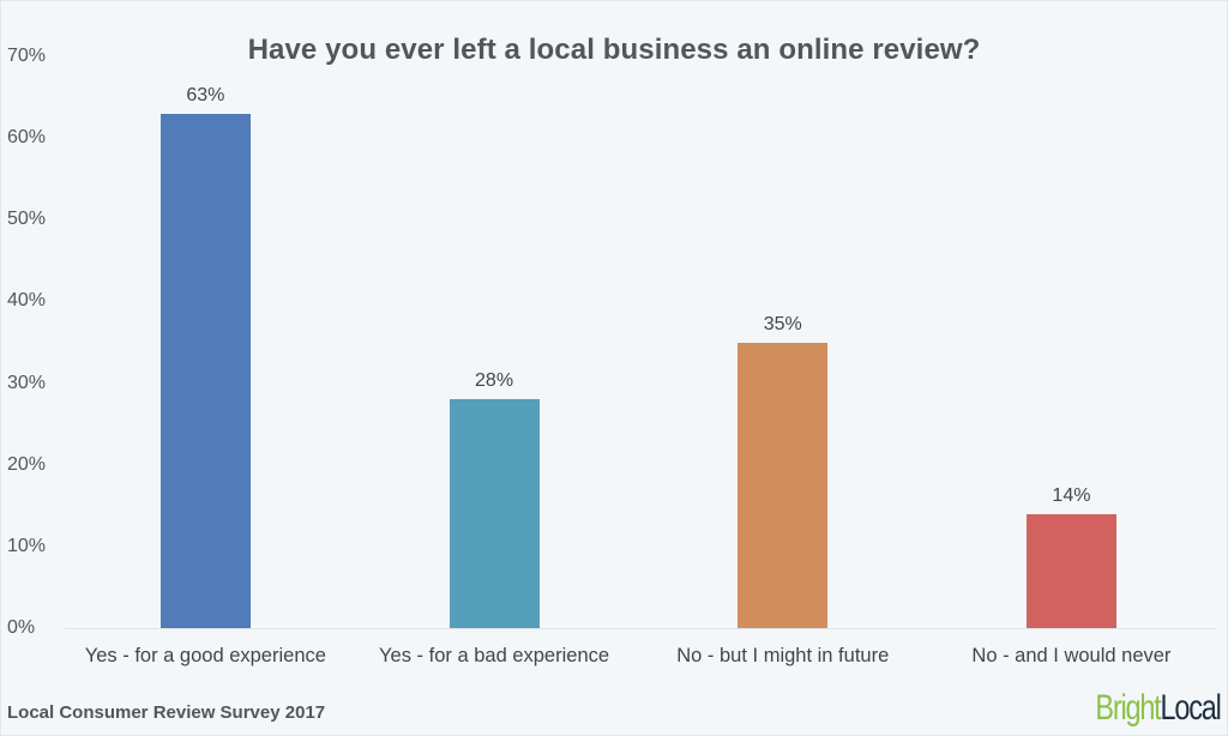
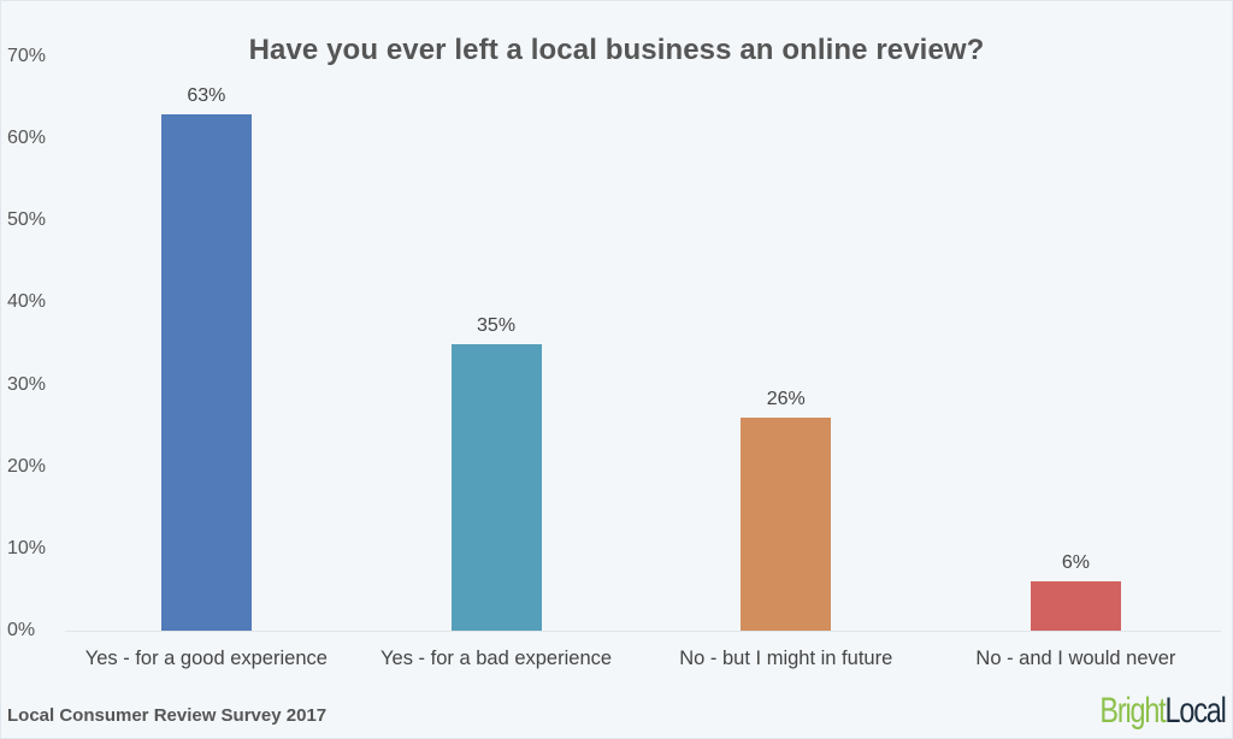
Yes - for a bad experience: 28% -> 35%
No - but I might in future: 35% -> 26%
No - and I would never: 14% -> 6%
